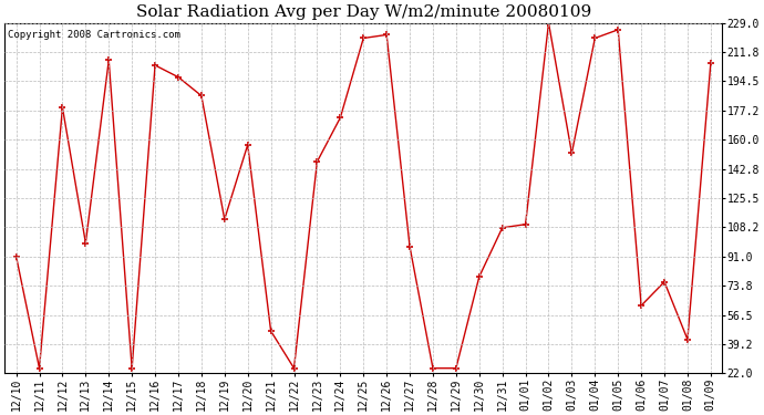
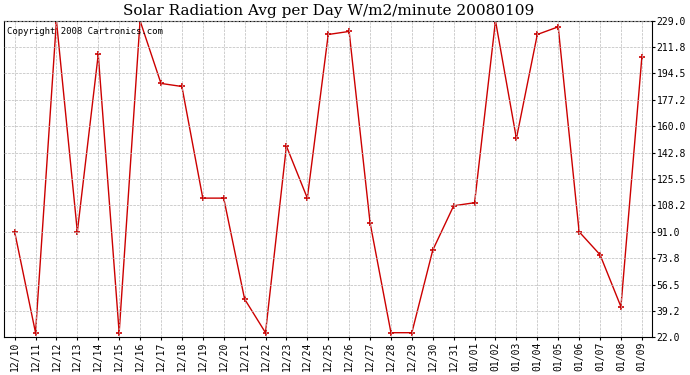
12/12: 179 -> 229
12/13: 99 -> 91
12/16: 204 -> 229
12/17: 197 -> 188
12/20: 157 -> 113
12/24: 173 -> 113
01/06: 62 -> 91
